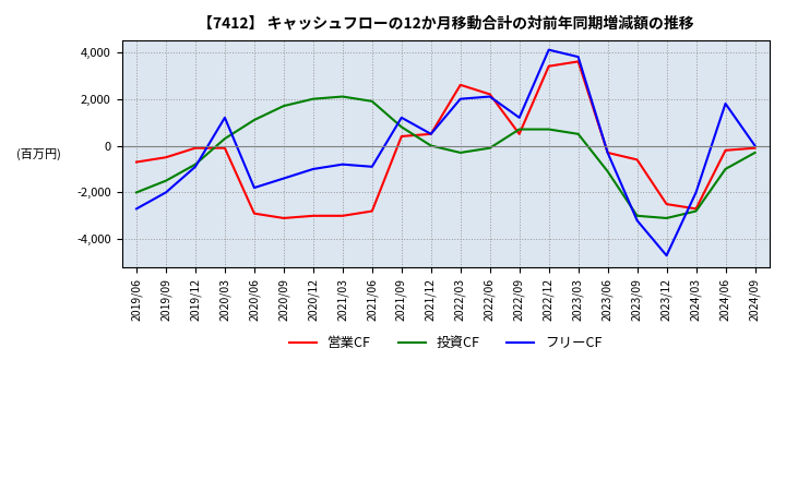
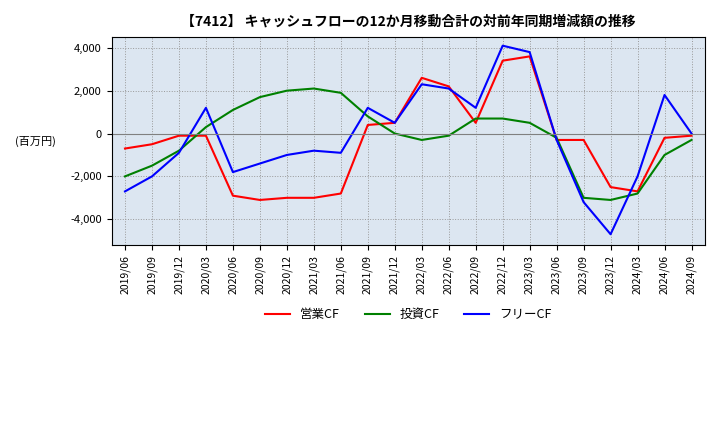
フリーCF/2022/03: 2,000 -> 2,300
投資CF/2023/06: -1,100 -> -200
営業CF/2023/09: -600 -> -300
